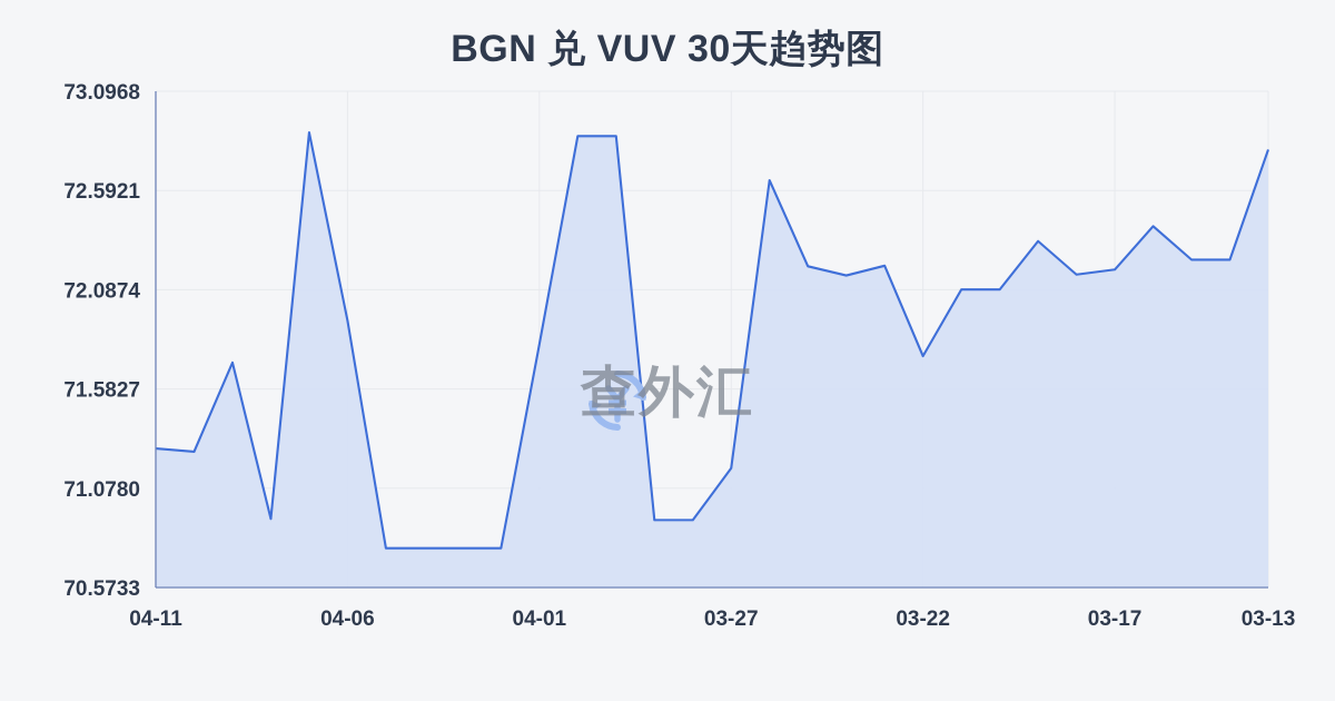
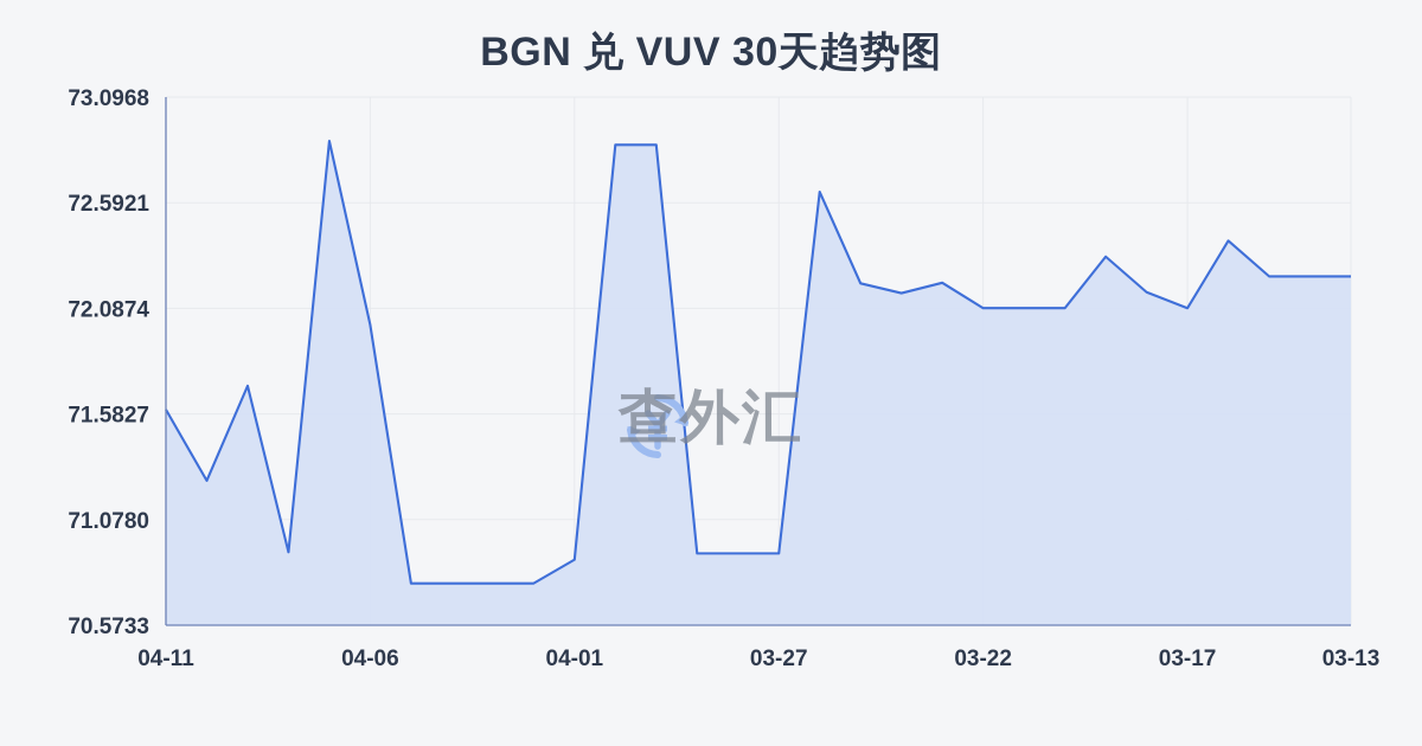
04-11: 71.28 -> 71.60
04-06: 71.93 -> 72.01
04-01: 71.81 -> 70.89
03-27: 71.18 -> 70.92
03-22: 71.75 -> 72.09
03-17: 72.19 -> 72.09
03-13: 72.80 -> 72.24
